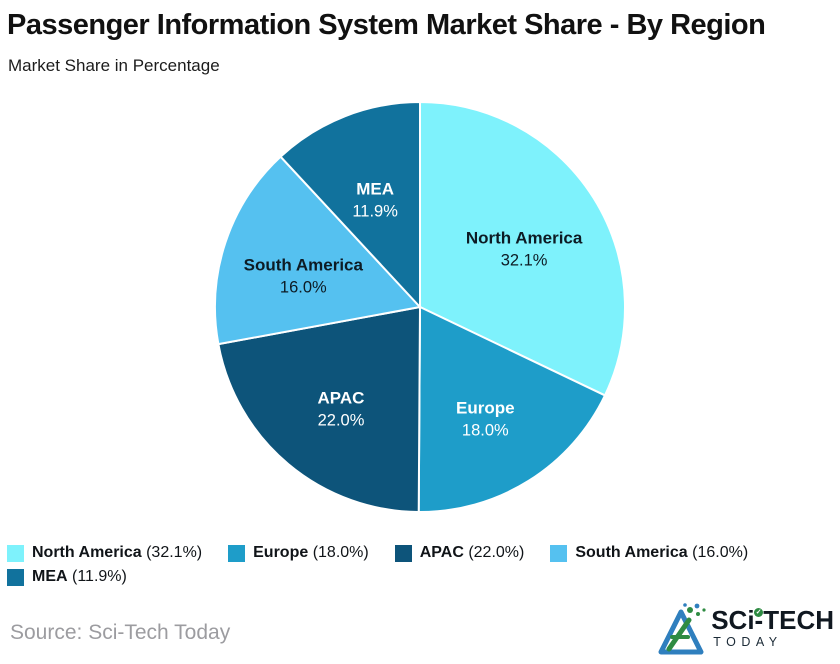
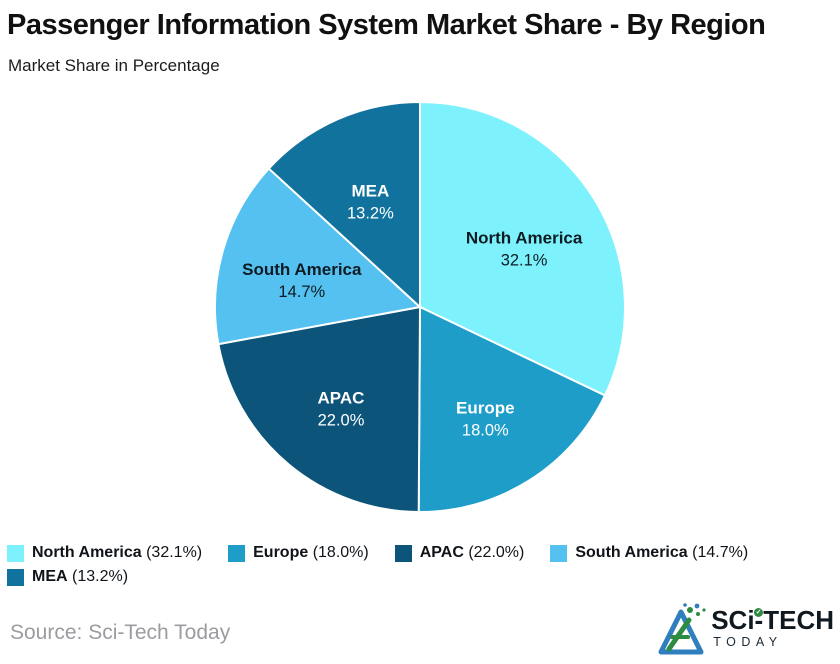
South America: 16.0% -> 14.7%
MEA: 11.9% -> 13.2%
